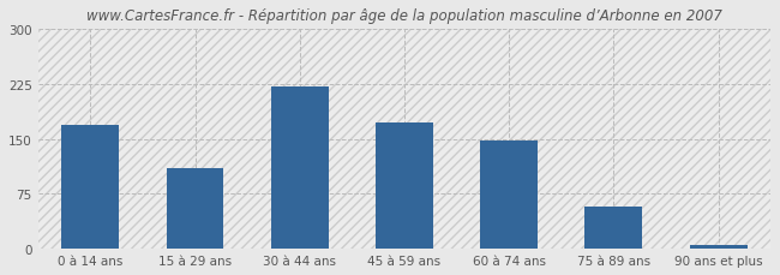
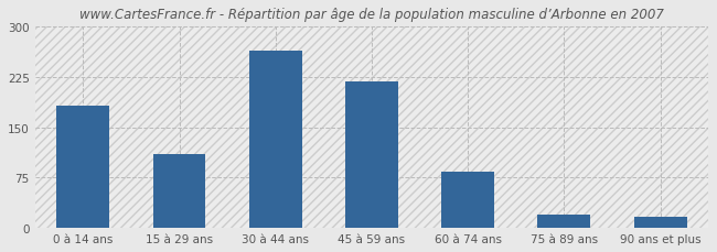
0 à 14 ans: 170 -> 182
30 à 44 ans: 222 -> 264
45 à 59 ans: 172 -> 218
60 à 74 ans: 148 -> 84
75 à 89 ans: 57 -> 20
90 ans et plus: 5 -> 16
